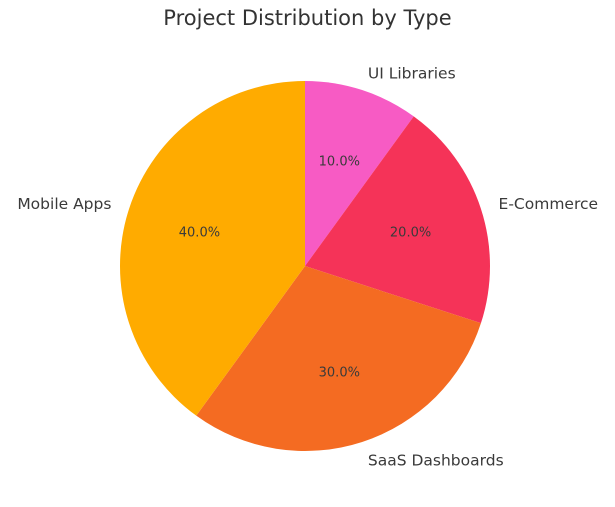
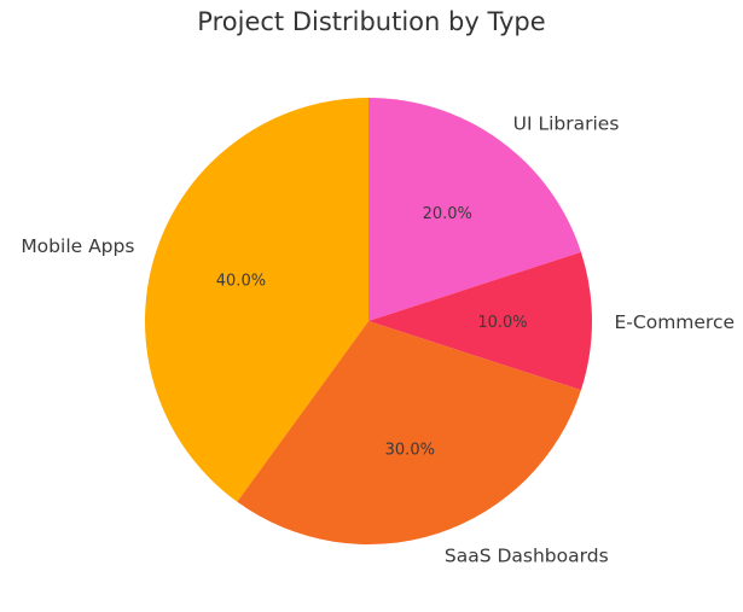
UI Libraries: 10.0% -> 20.0%
E-Commerce: 20.0% -> 10.0%
